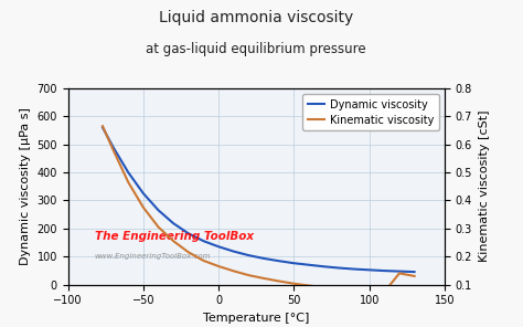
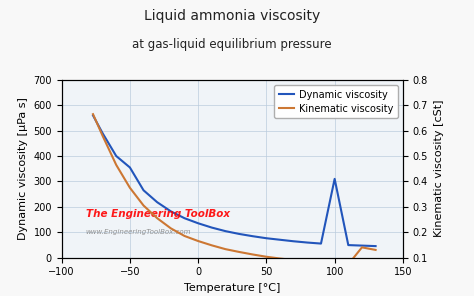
Dynamic viscosity/−50: 325 -> 355
Dynamic viscosity/100: 52 -> 310
